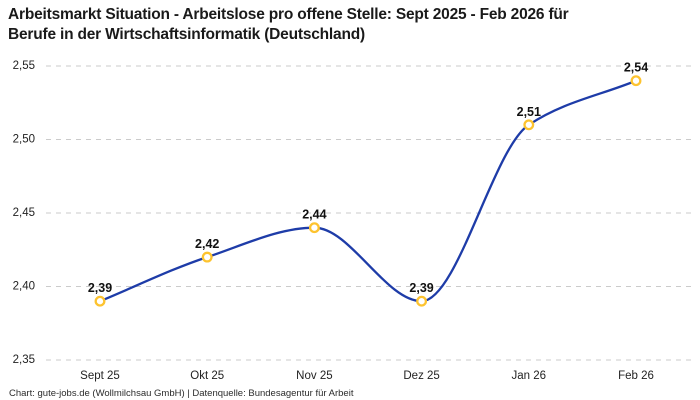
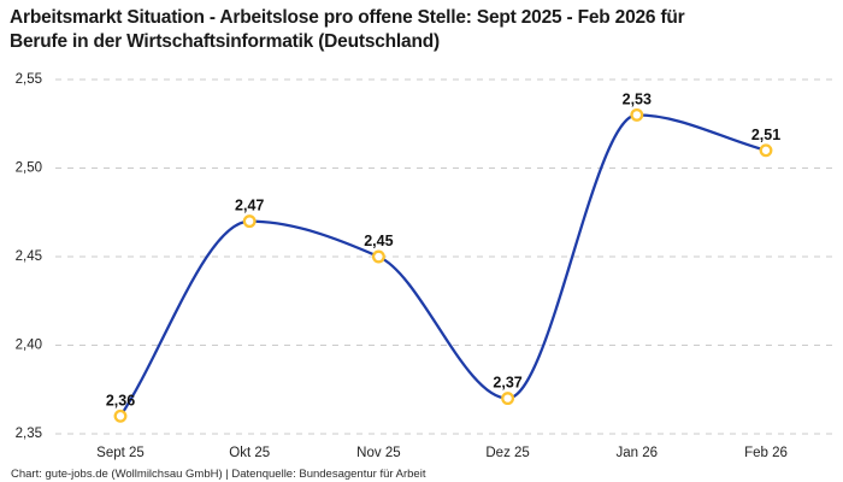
Sept 25: 2,39 -> 2,36
Okt 25: 2,42 -> 2,47
Nov 25: 2,44 -> 2,45
Dez 25: 2,39 -> 2,37
Jan 26: 2,51 -> 2,53
Feb 26: 2,54 -> 2,51
